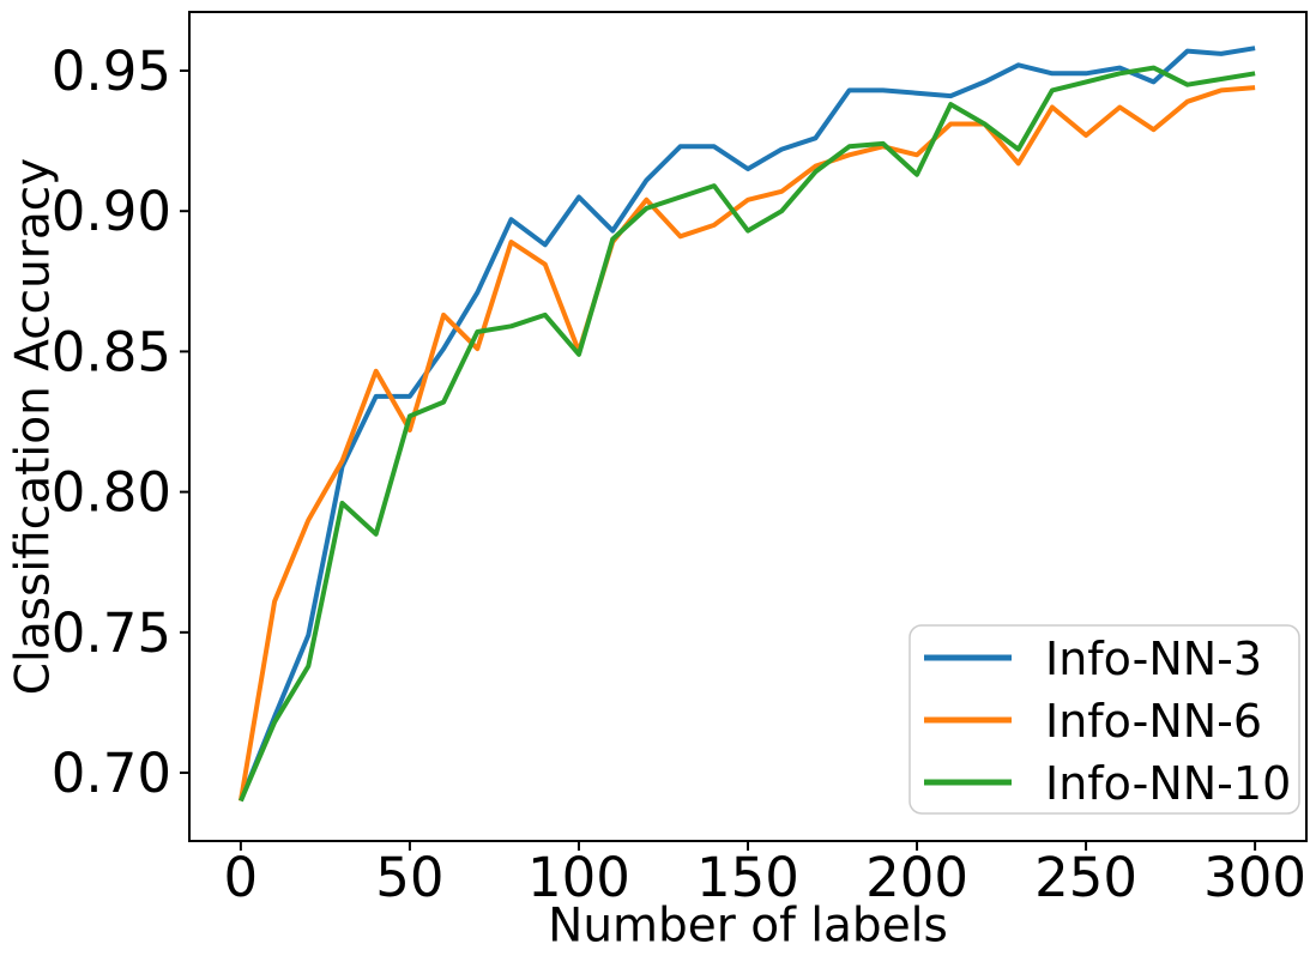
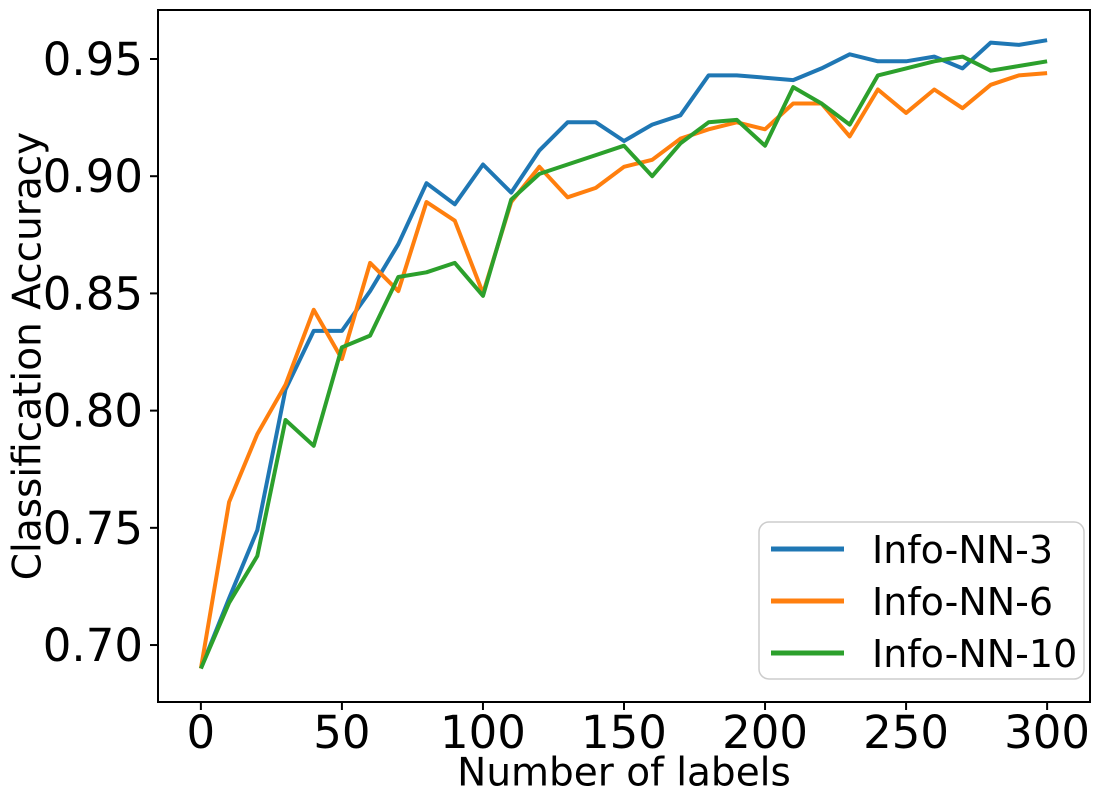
Info-NN-10/150: 0.893 -> 0.913
